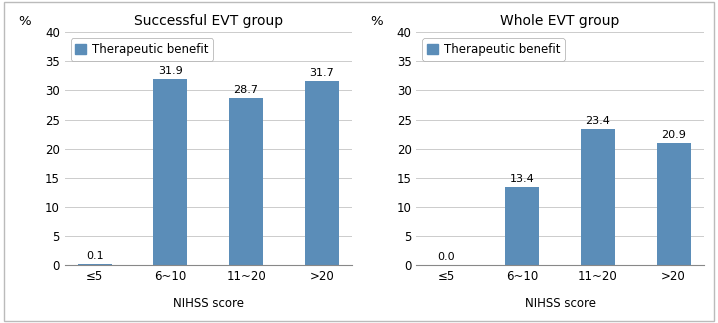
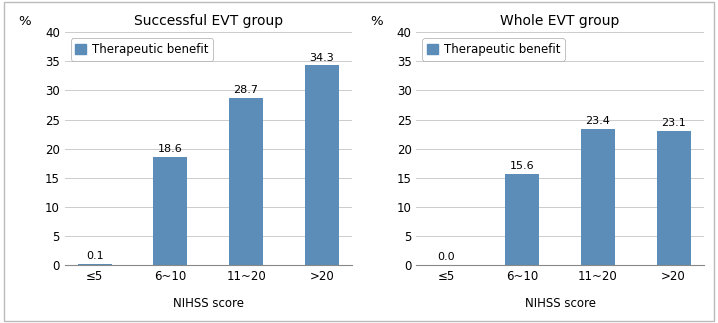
Successful EVT group/6~10: 31.9 -> 18.6
Successful EVT group/>20: 31.7 -> 34.3
Whole EVT group/6~10: 13.4 -> 15.6
Whole EVT group/>20: 20.9 -> 23.1
